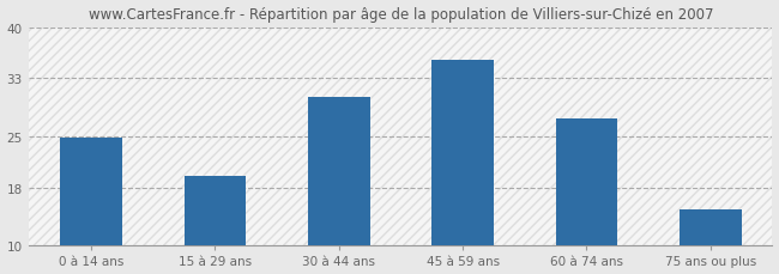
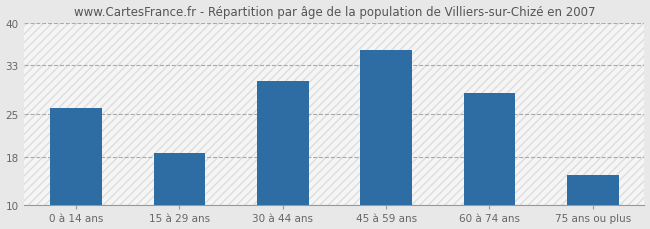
0 à 14 ans: 24.8 -> 26.0
15 à 29 ans: 19.6 -> 18.5
60 à 74 ans: 27.4 -> 28.5
